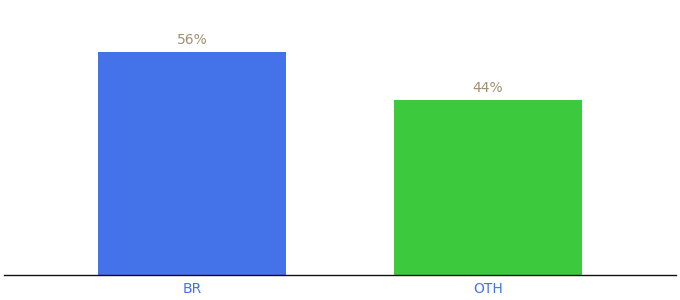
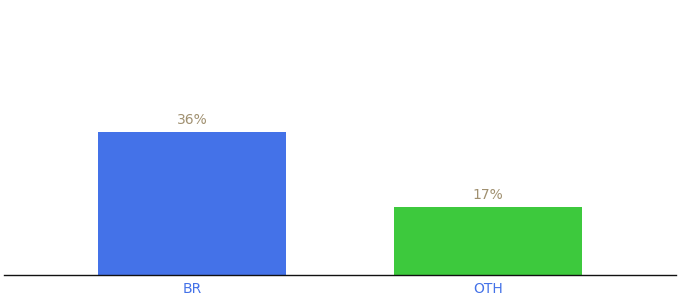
BR: 56% -> 36%
OTH: 44% -> 17%
